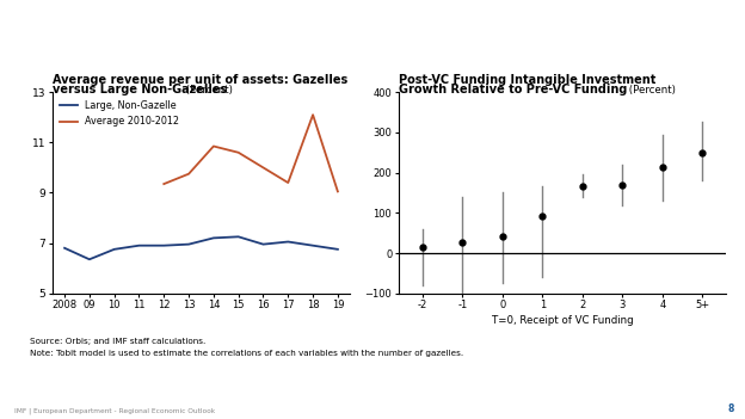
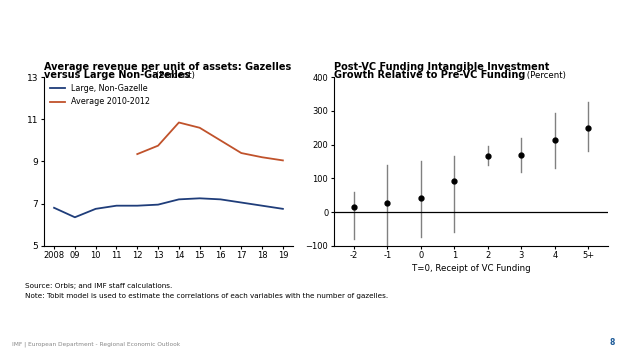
Large, Non-Gazelle/16: 6.95 -> 7.20
Average 2010-2012/18: 12.10 -> 9.20
